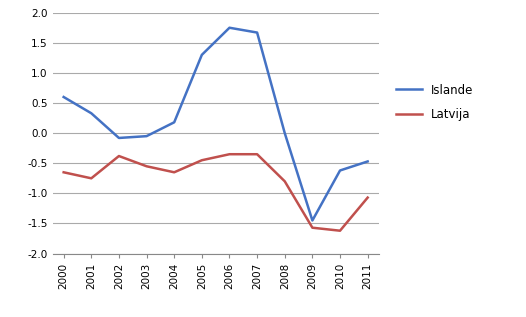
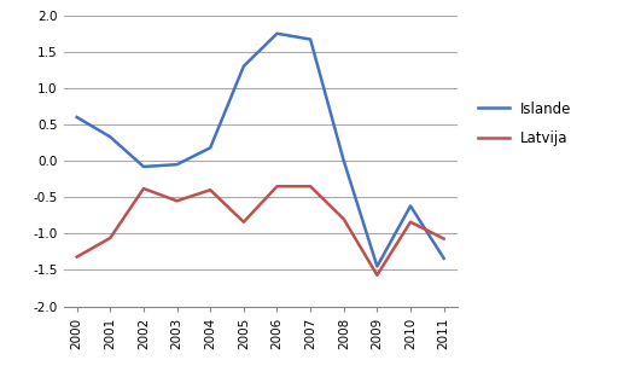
Latvija/2000: -0.65 -> -1.32
Latvija/2001: -0.75 -> -1.06
Latvija/2004: -0.65 -> -0.40
Latvija/2005: -0.45 -> -0.84
Latvija/2010: -1.62 -> -0.84
Islande/2011: -0.47 -> -1.34
